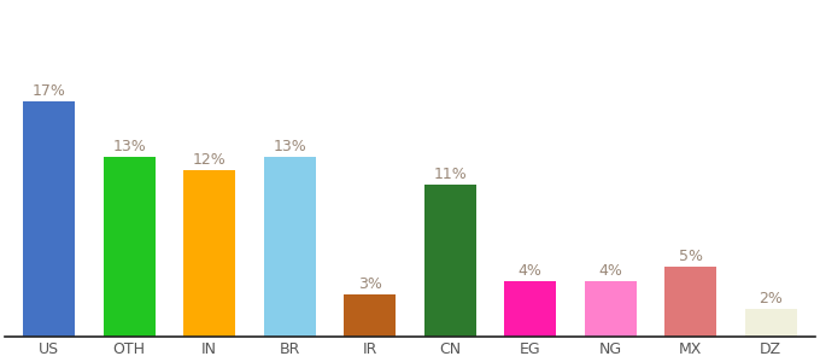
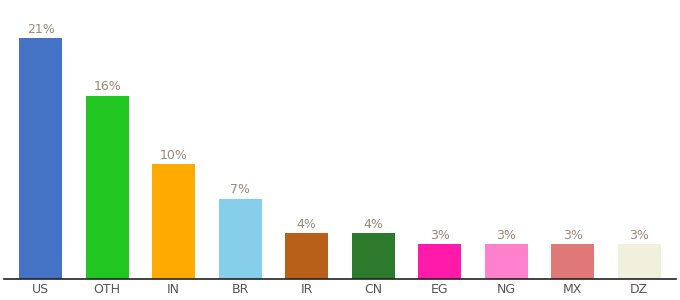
US: 17% -> 21%
OTH: 13% -> 16%
IN: 12% -> 10%
BR: 13% -> 7%
IR: 3% -> 4%
CN: 11% -> 4%
EG: 4% -> 3%
NG: 4% -> 3%
MX: 5% -> 3%
DZ: 2% -> 3%
